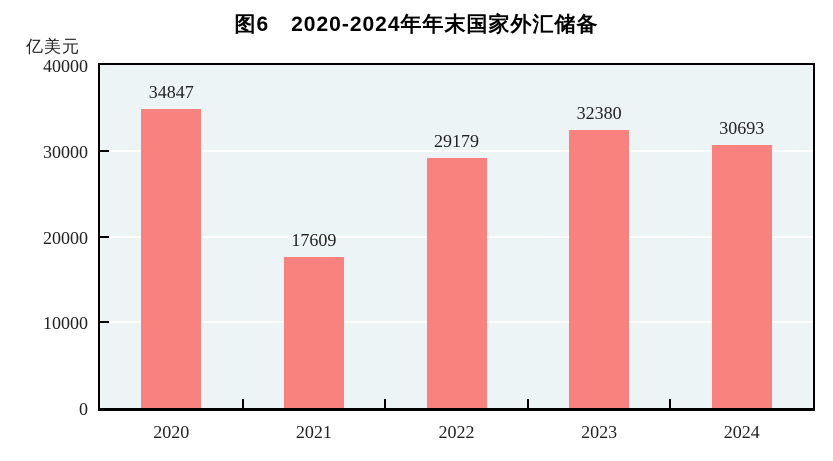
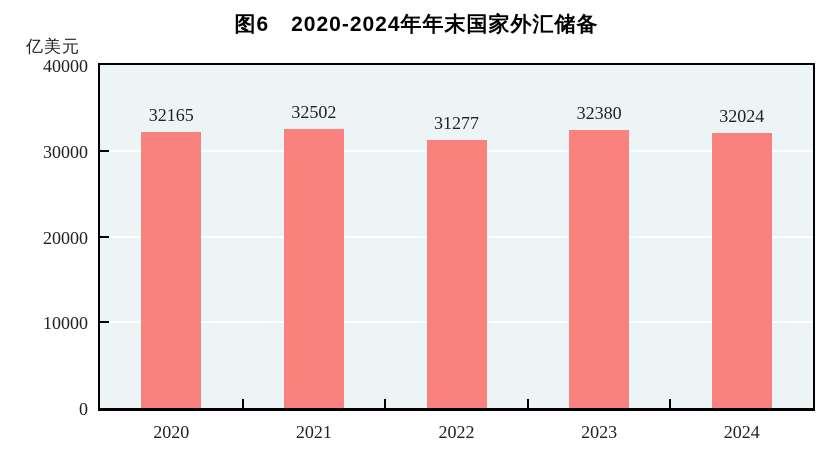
2020: 34847 -> 32165
2021: 17609 -> 32502
2022: 29179 -> 31277
2024: 30693 -> 32024
